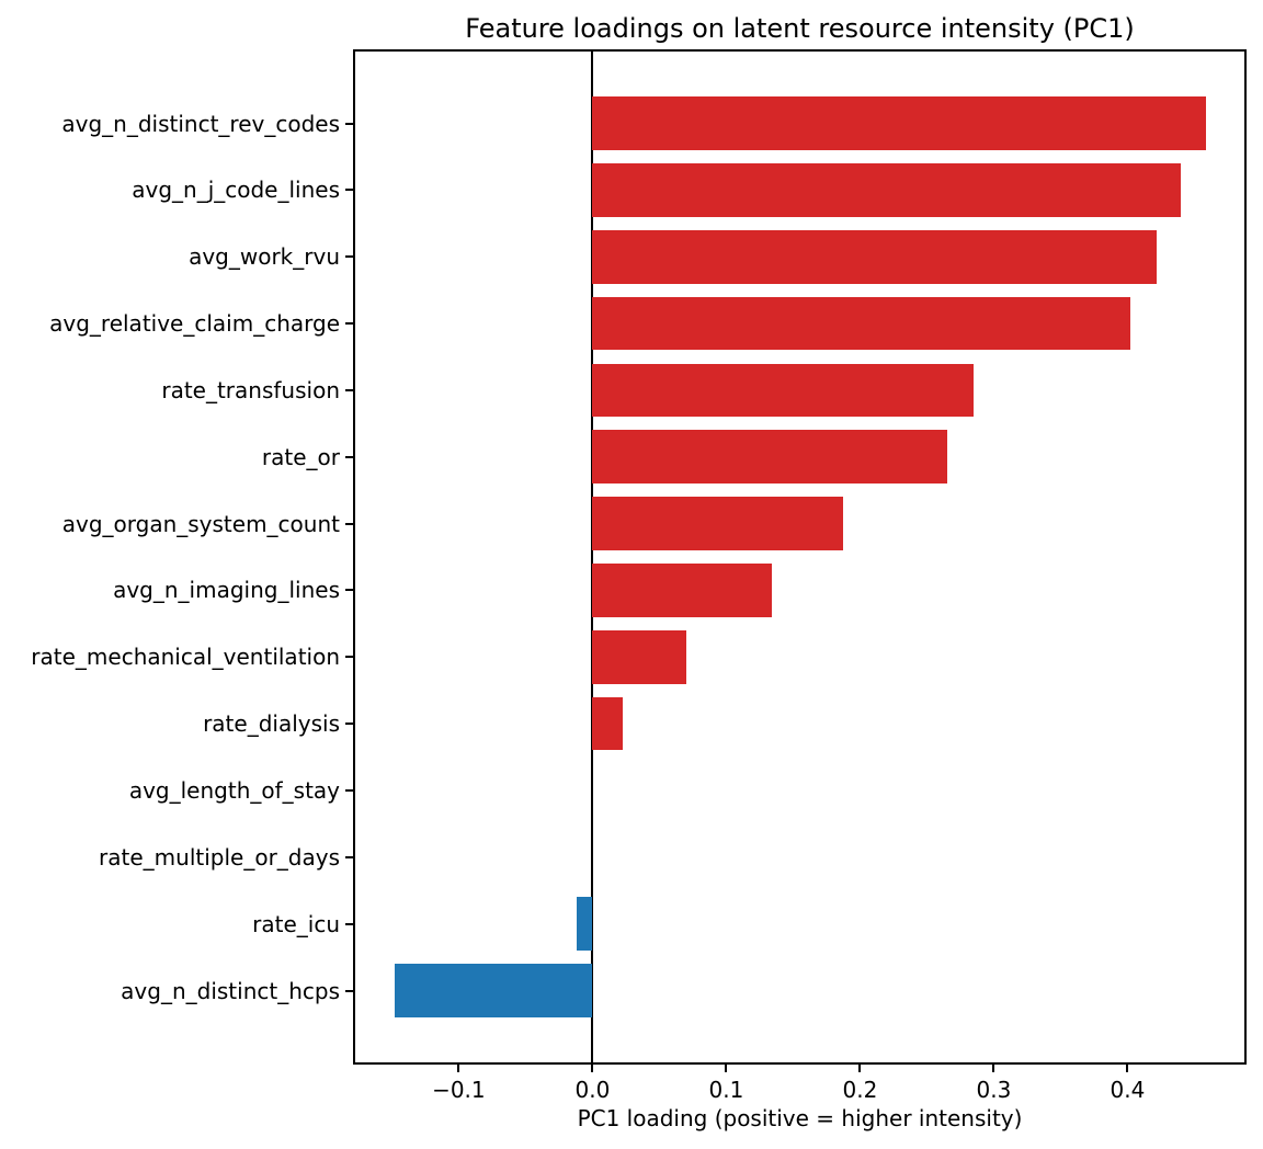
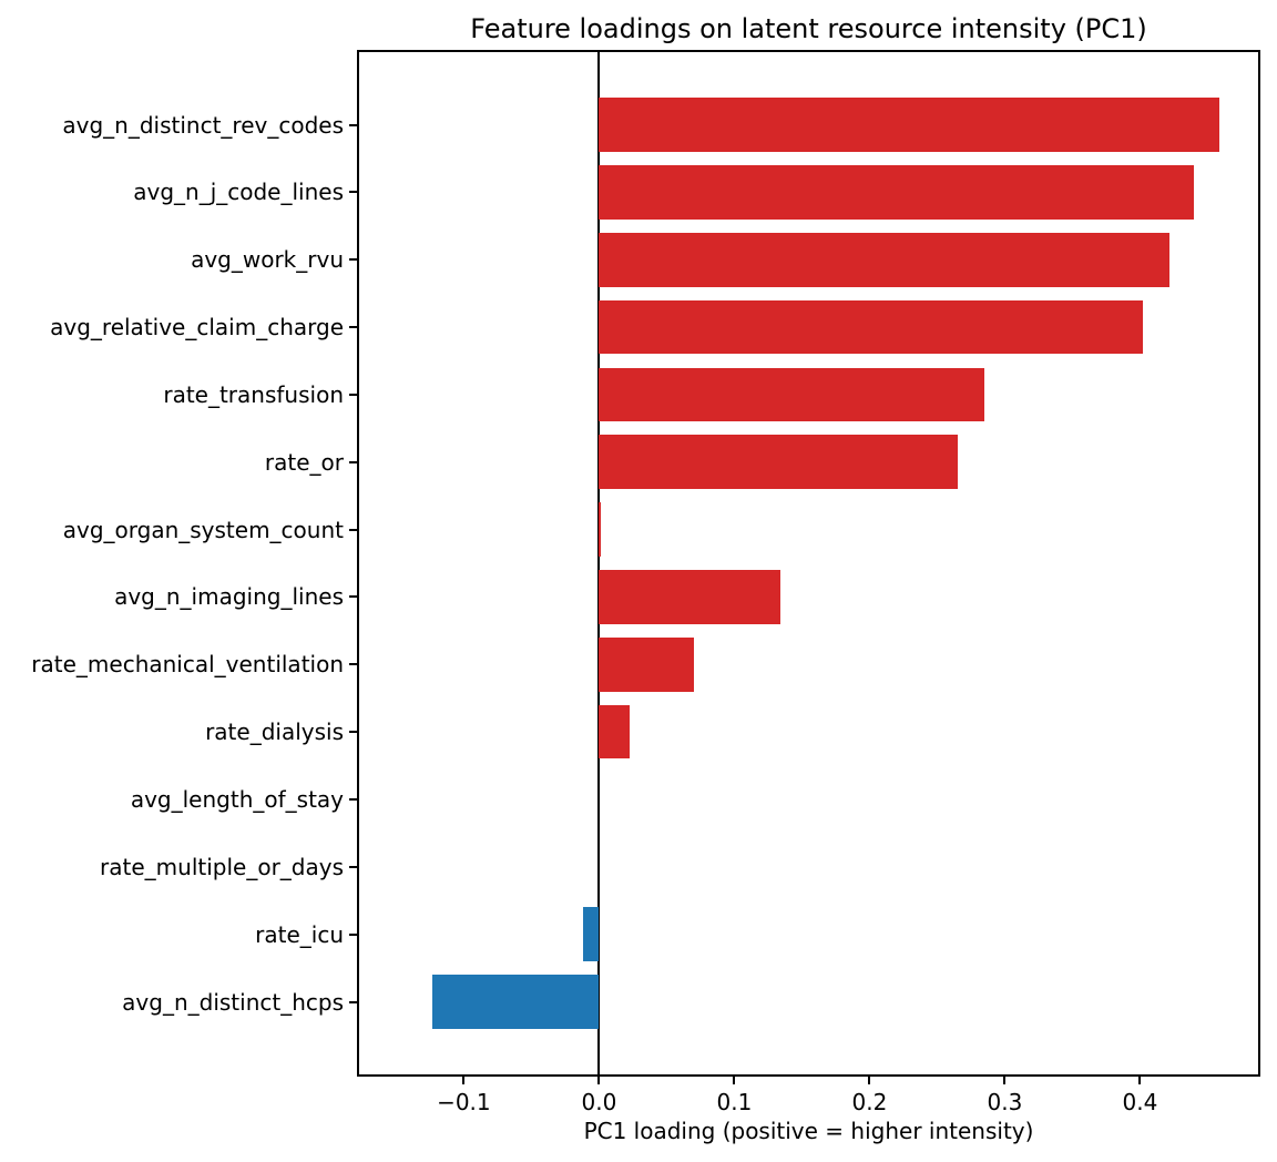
avg_organ_system_count: 0.187 -> 0.001
avg_n_distinct_hcps: -0.148 -> -0.123
